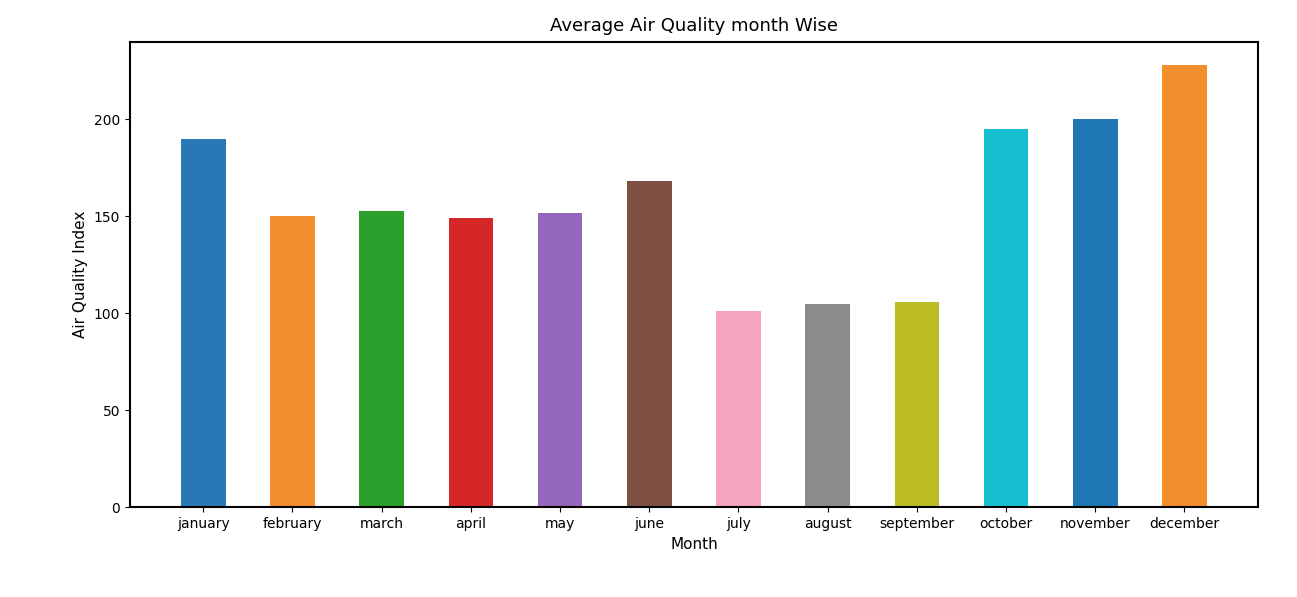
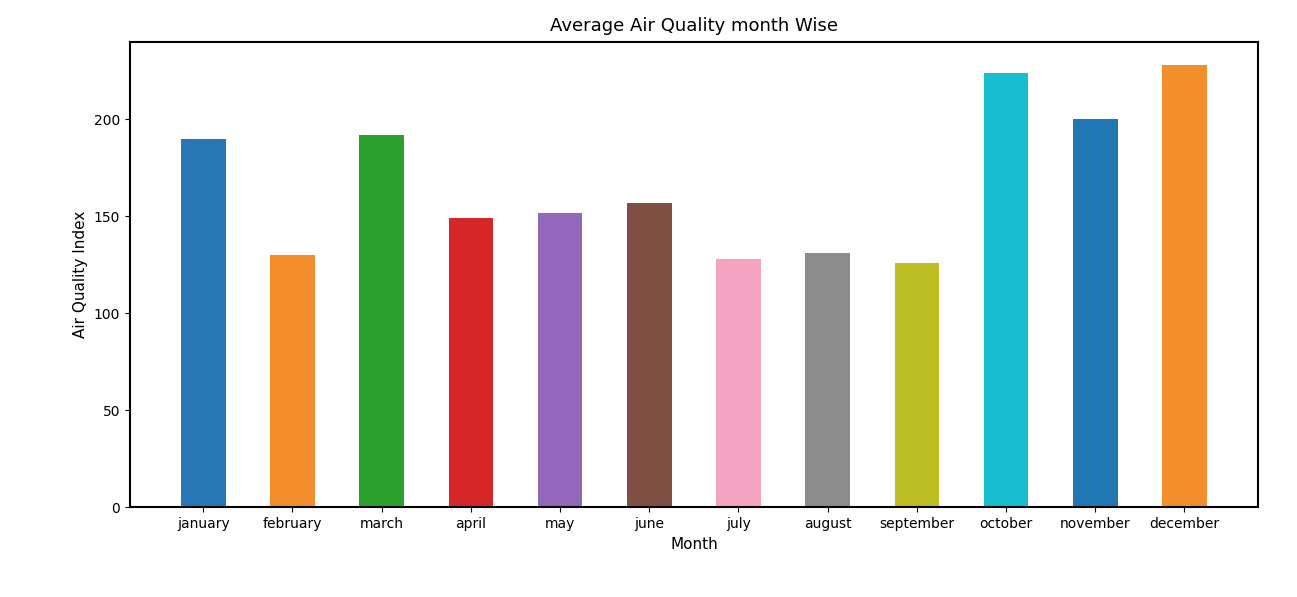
february: 150 -> 130
march: 153 -> 192
june: 168 -> 157
july: 101 -> 128
august: 105 -> 131
september: 106 -> 126
october: 195 -> 224
